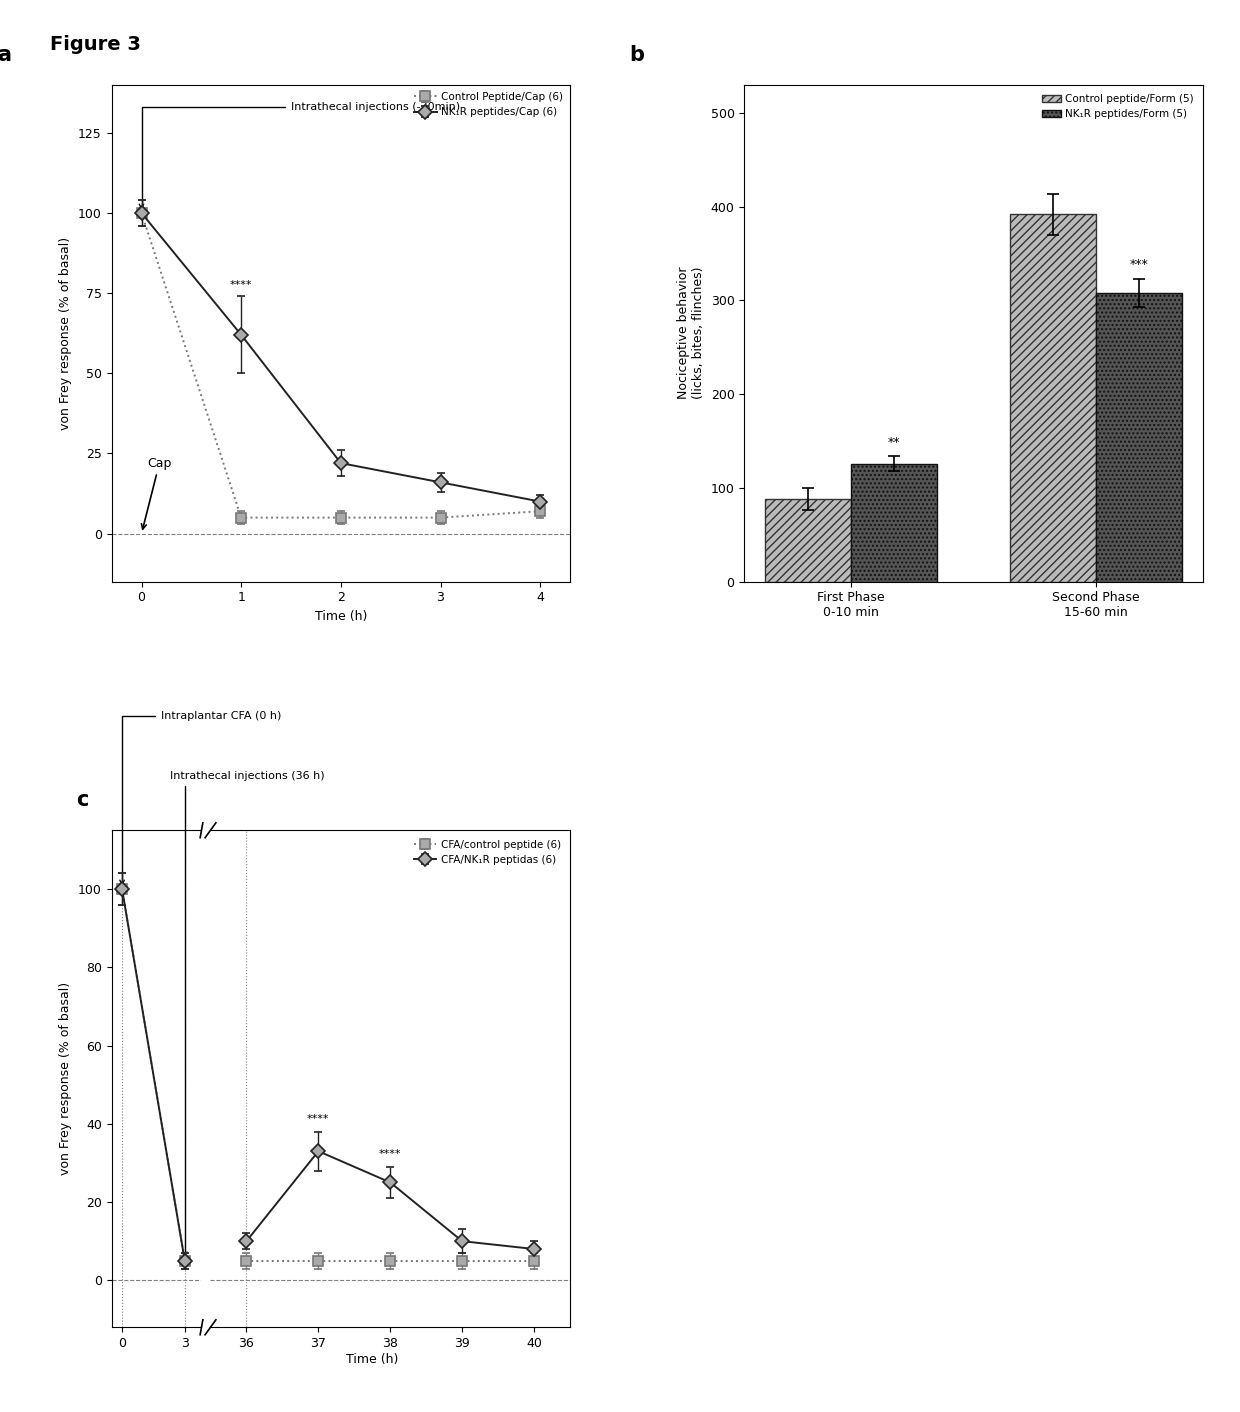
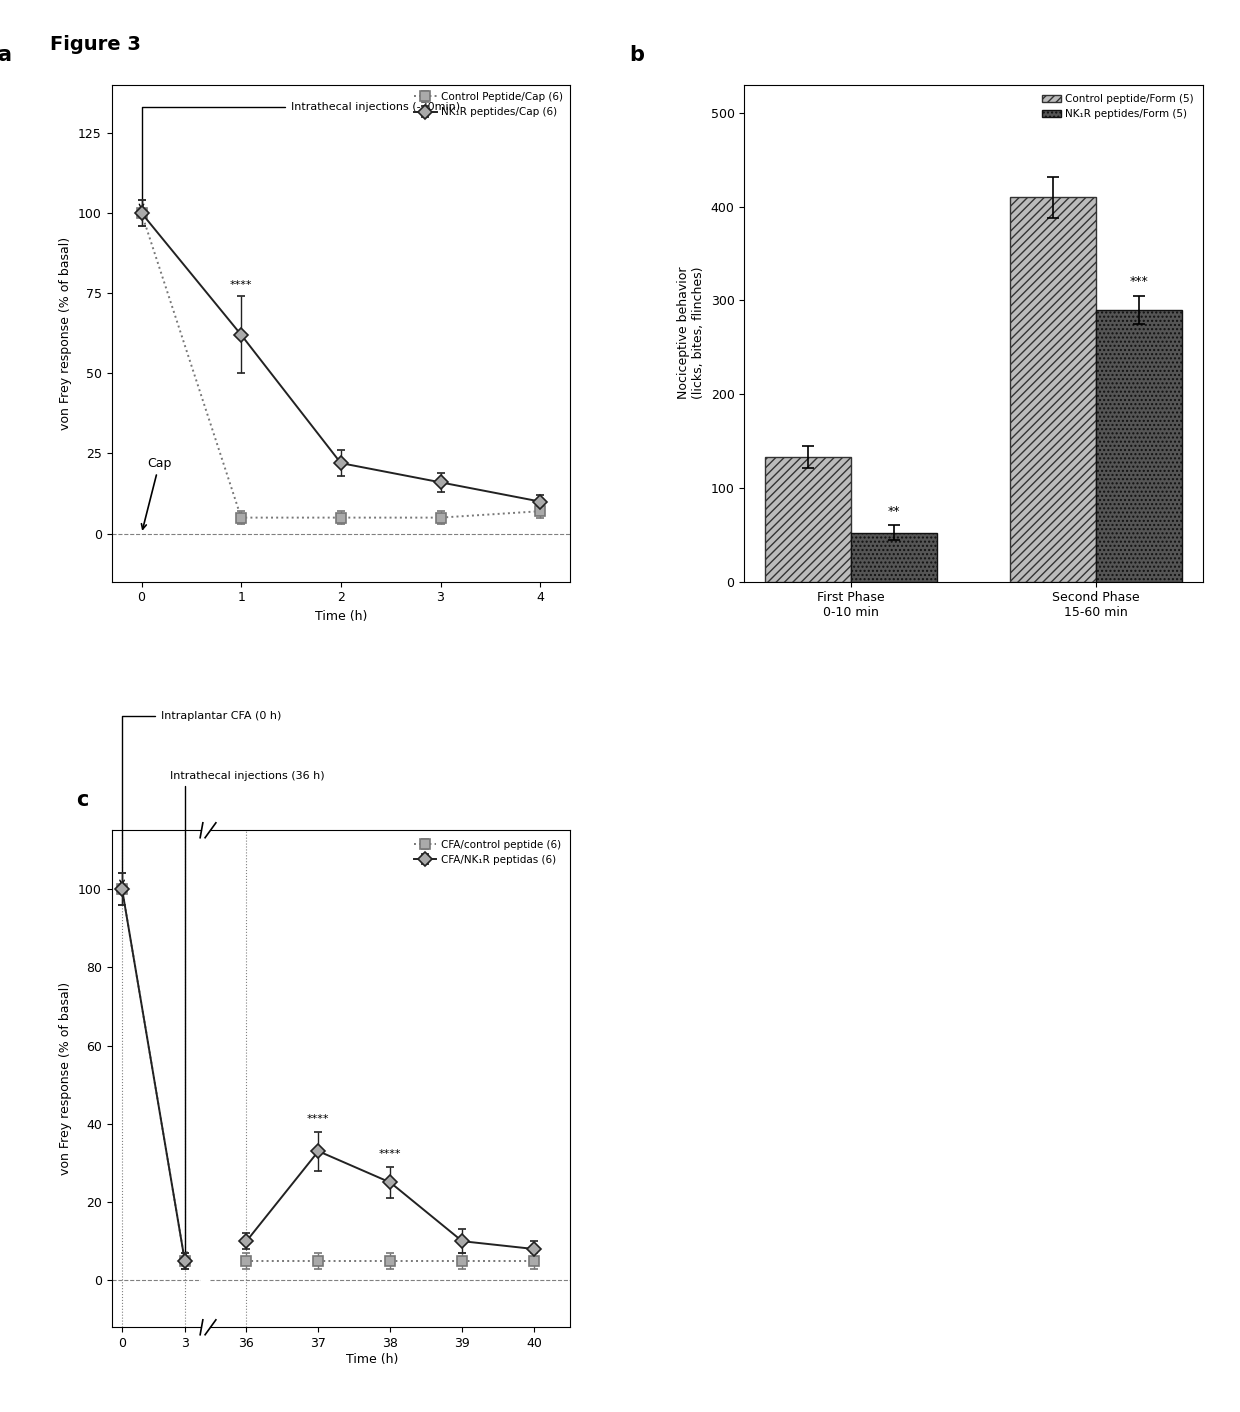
Control peptide/Form (5)/First Phase 0-10 min: 88 -> 133
NK₁R peptides/Form (5)/First Phase 0-10 min: 126 -> 52
Control peptide/Form (5)/Second Phase 15-60 min: 392 -> 410
NK₁R peptides/Form (5)/Second Phase 15-60 min: 308 -> 290
